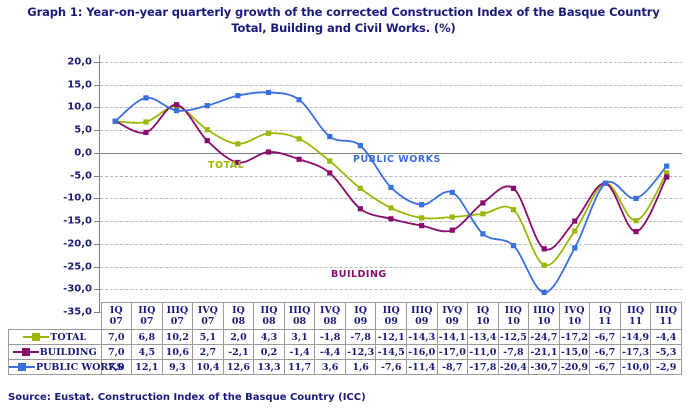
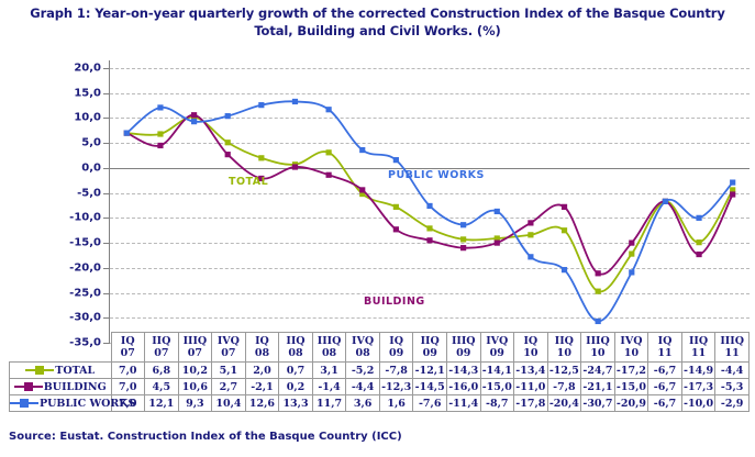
TOTAL/IIQ 08: 4,3 -> 0,7
TOTAL/IVQ 08: -1,8 -> -5,2
BUILDING/IVQ 09: -17,0 -> -15,0
